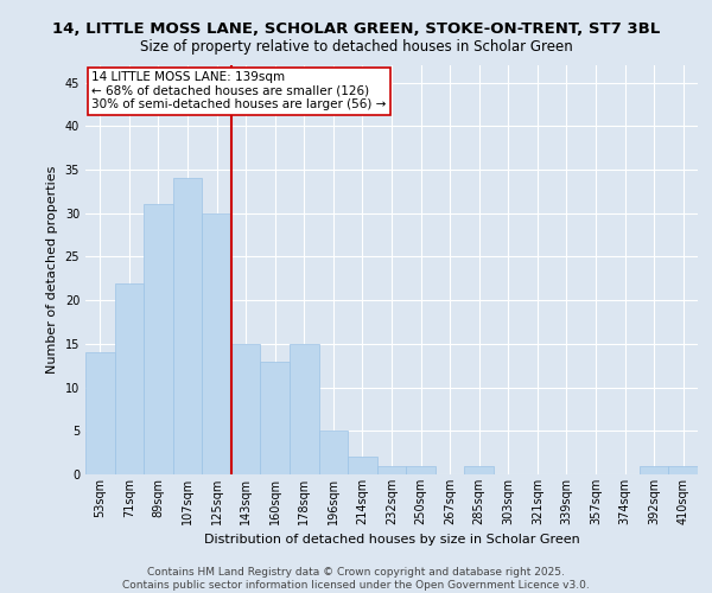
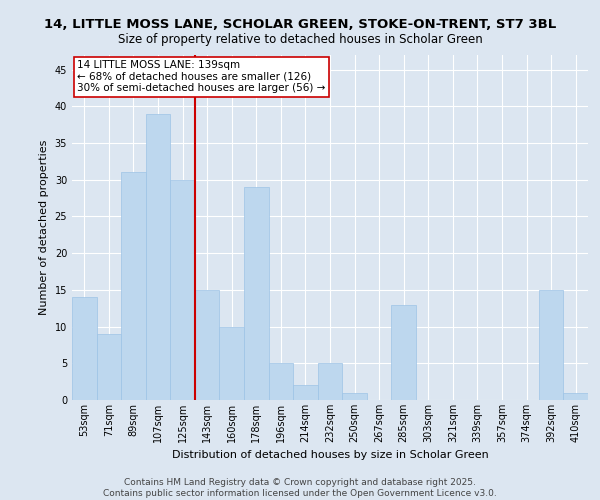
71sqm: 22 -> 9
107sqm: 34 -> 39
160sqm: 13 -> 10
178sqm: 15 -> 29
232sqm: 1 -> 5
285sqm: 1 -> 13
392sqm: 1 -> 15
